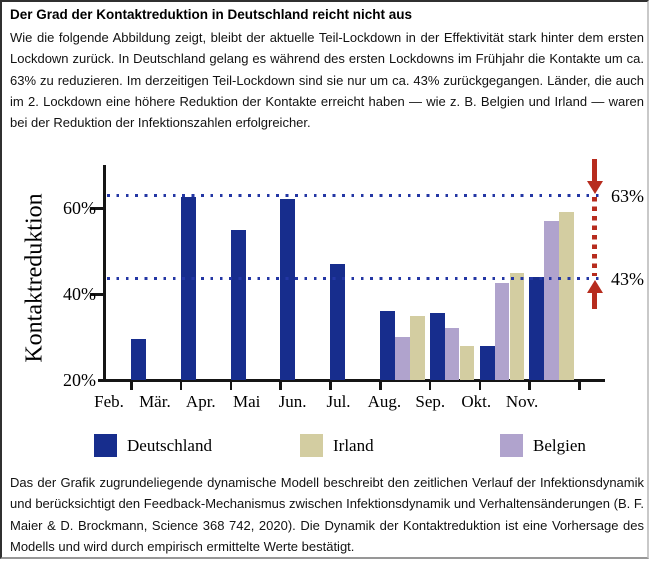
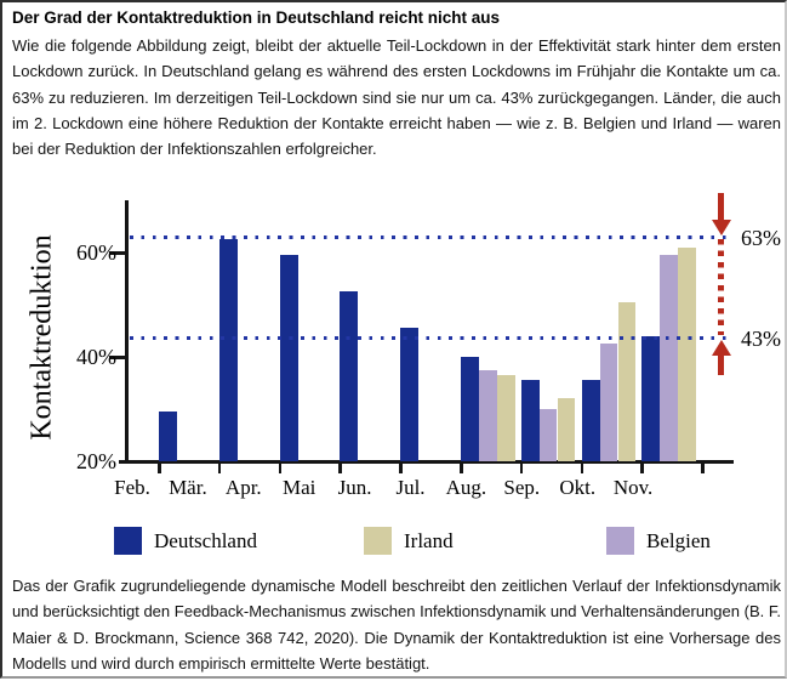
Deutschland/Mai: 55% -> 60%
Deutschland/Jun.: 62% -> 52%
Deutschland/Jul.: 47% -> 46%
Deutschland/Aug.: 36% -> 40%
Belgien/Aug.: 30% -> 38%
Irland/Aug.: 35% -> 36%
Belgien/Sep.: 32% -> 30%
Irland/Sep.: 28% -> 32%
Deutschland/Okt.: 28% -> 36%
Irland/Okt.: 45% -> 50%
Belgien/Nov.: 57% -> 60%
Irland/Nov.: 59% -> 61%
